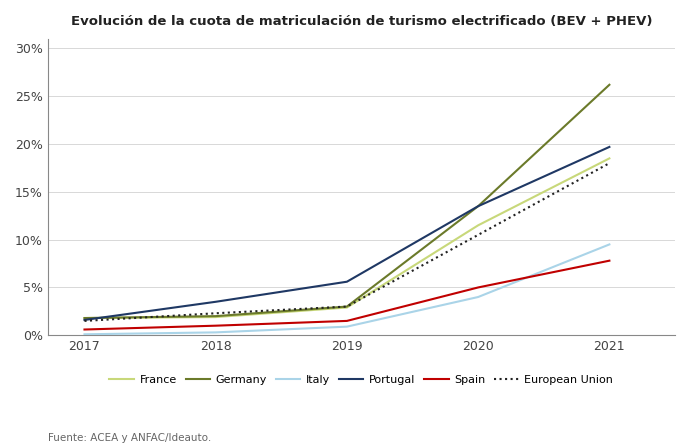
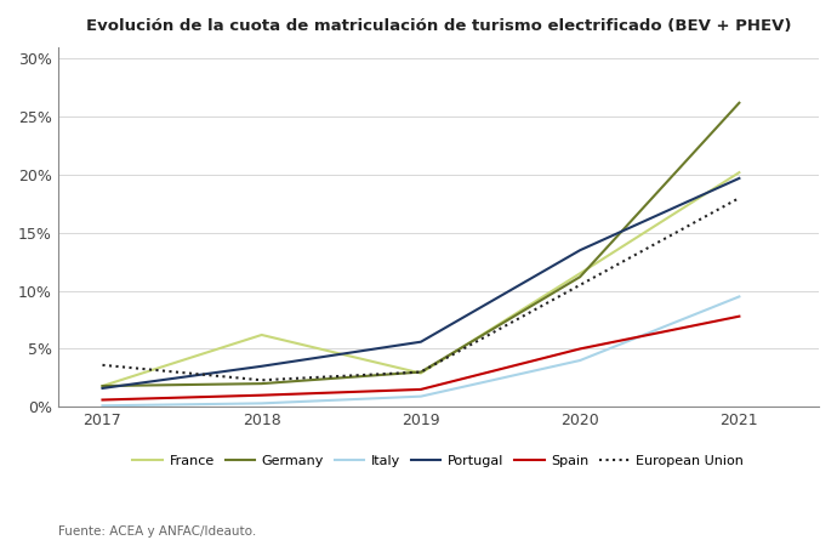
European Union/2017: 1.5% -> 3.6%
France/2018: 1.9% -> 6.2%
Germany/2020: 13.5% -> 11.2%
France/2021: 18.5% -> 20.2%
